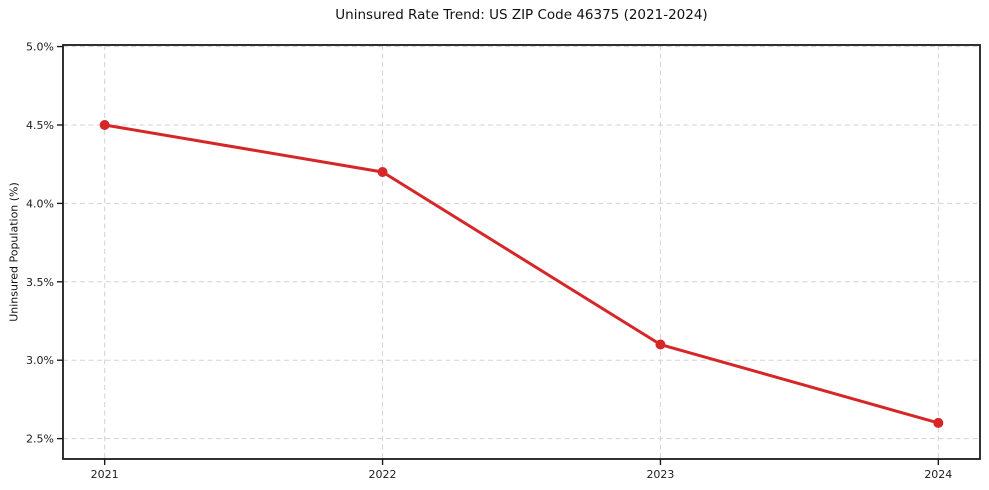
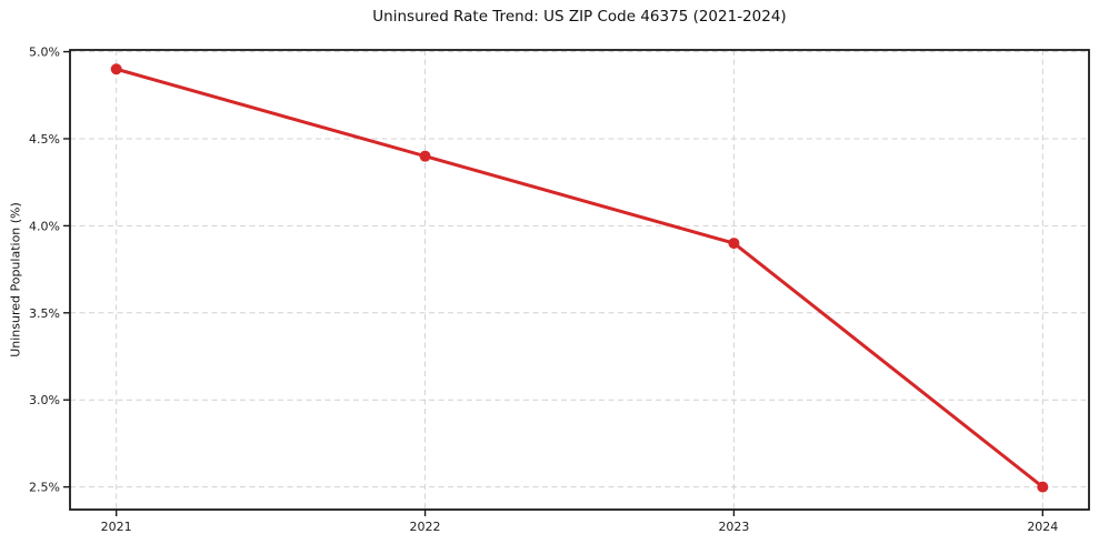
2021: 4.5% -> 4.9%
2022: 4.2% -> 4.4%
2023: 3.1% -> 3.9%
2024: 2.6% -> 2.5%
